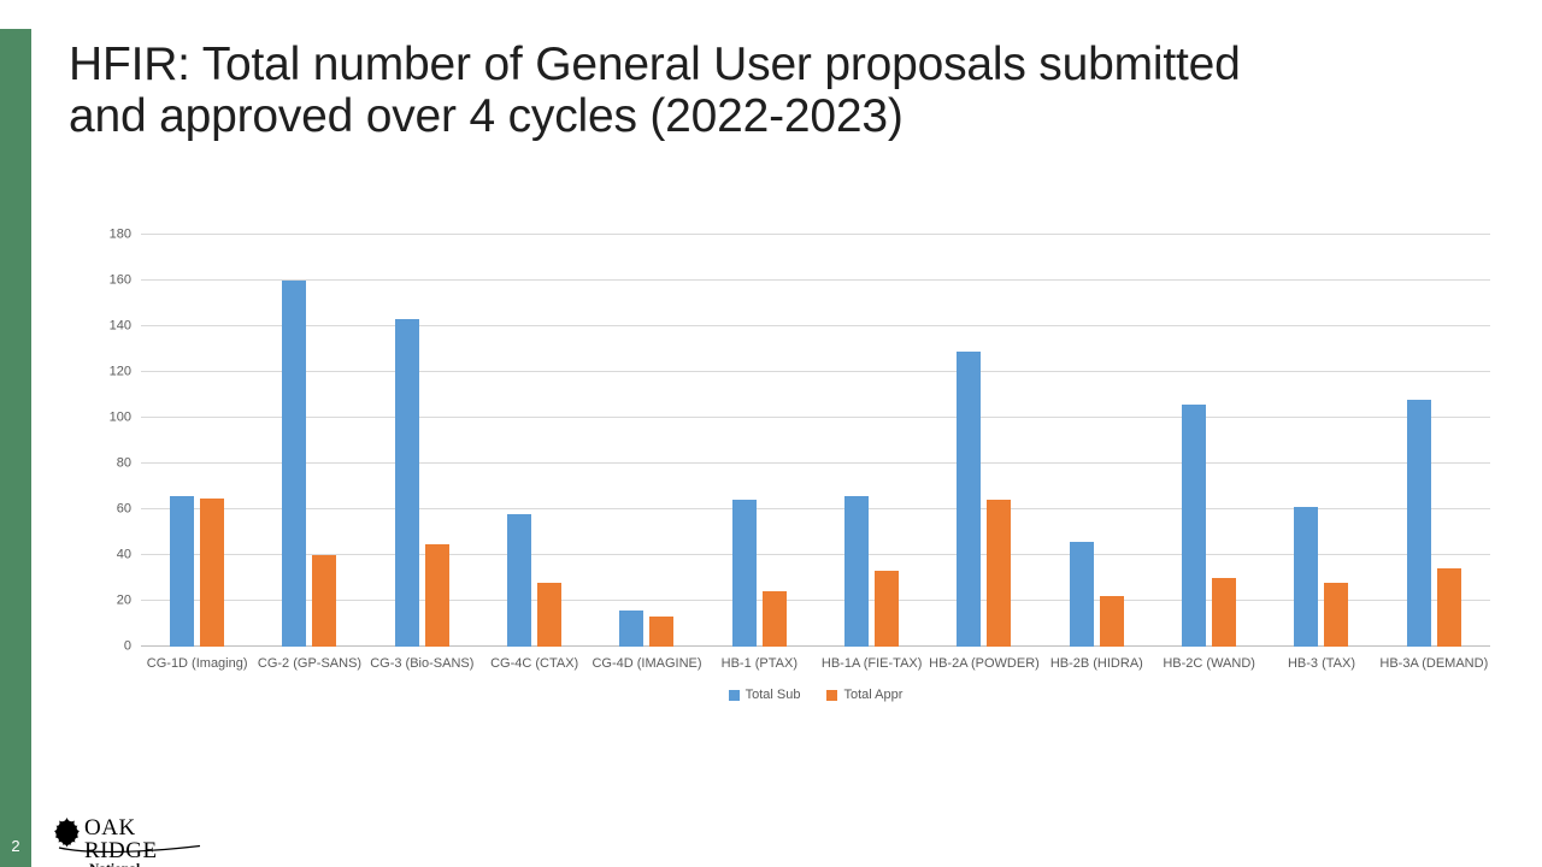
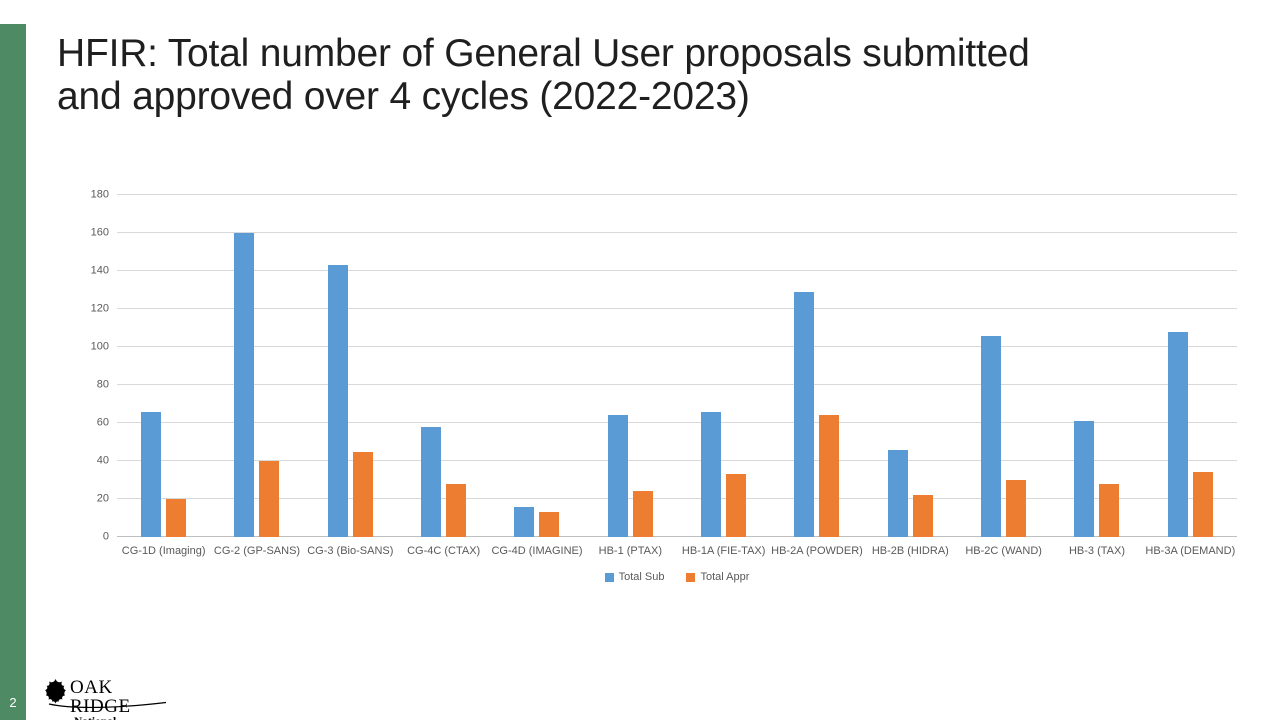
Total Appr/CG-1D (Imaging): 65 -> 20
